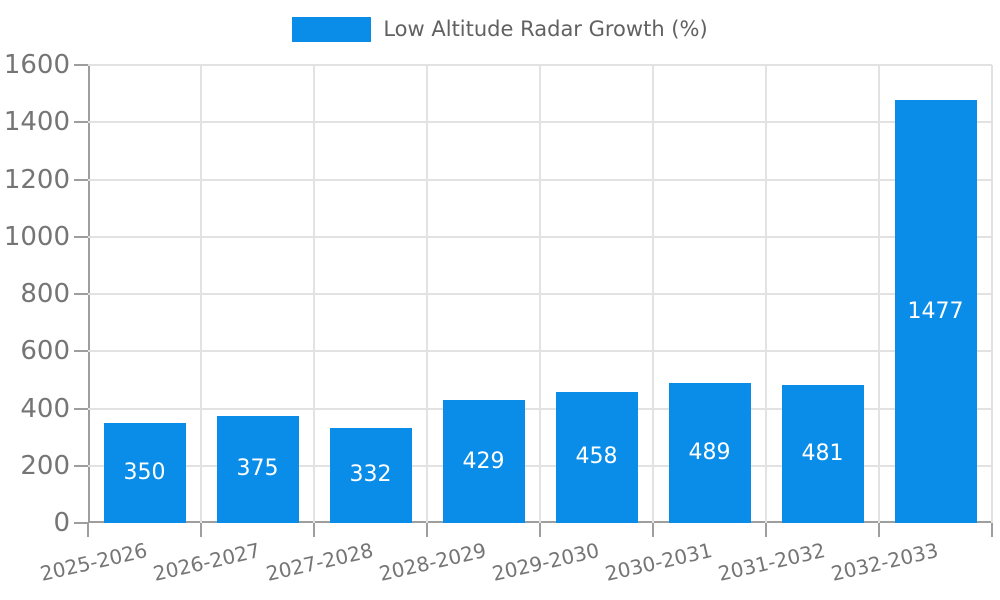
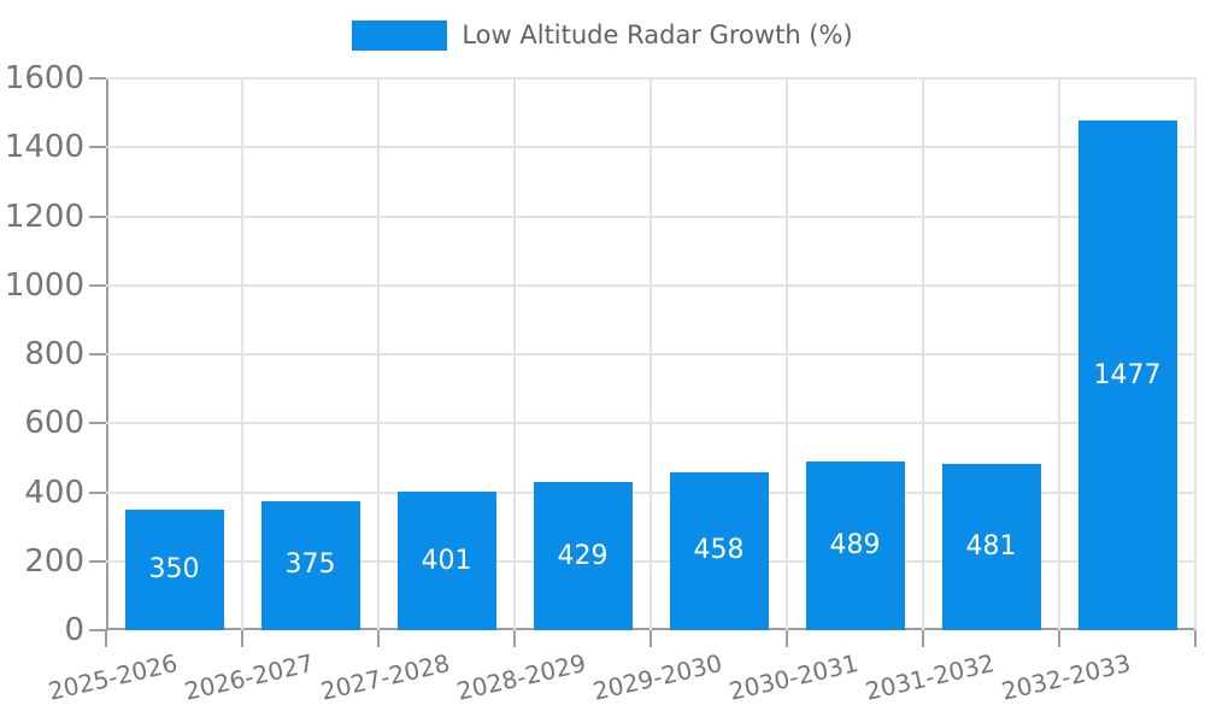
2027-2028: 332 -> 401
